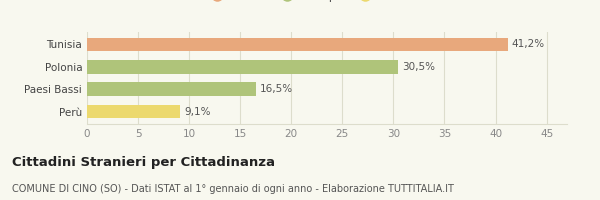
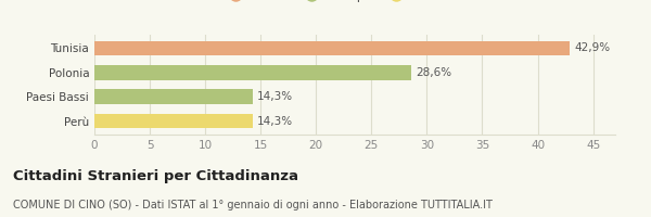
Tunisia: 41,2% -> 42,9%
Polonia: 30,5% -> 28,6%
Paesi Bassi: 16,5% -> 14,3%
Perù: 9,1% -> 14,3%
